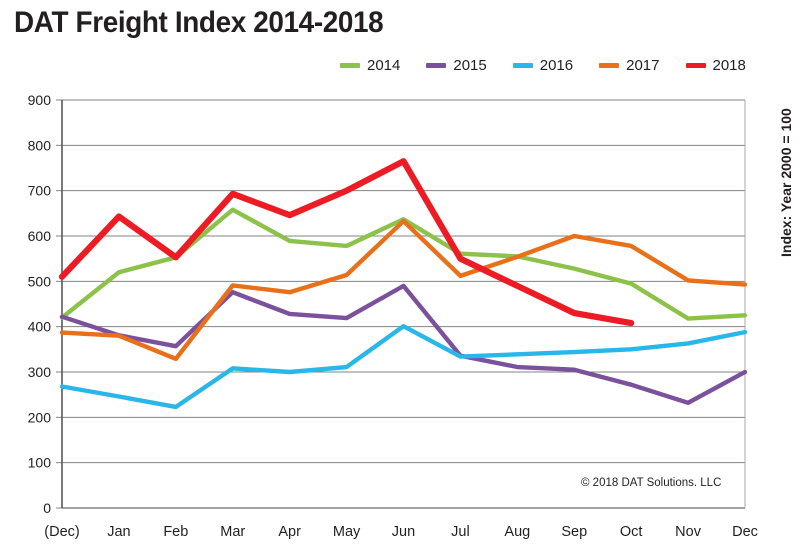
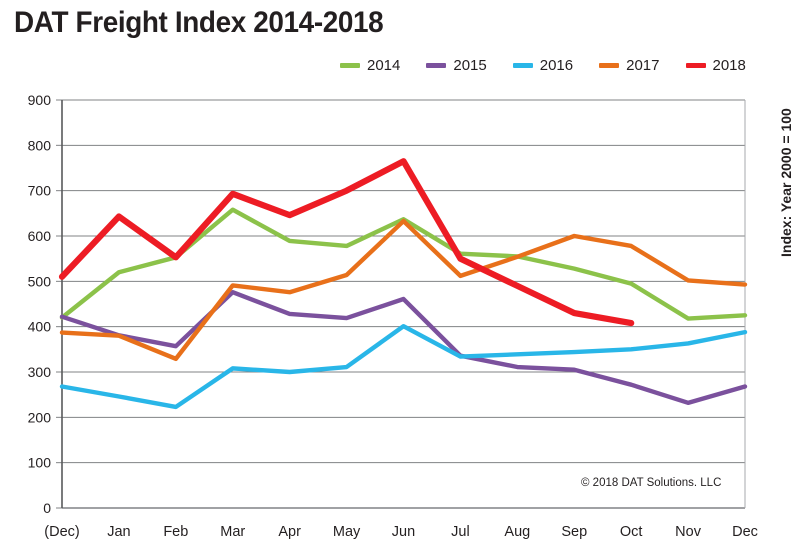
2015/Jun: 490 -> 460
2015/Dec: 300 -> 270
